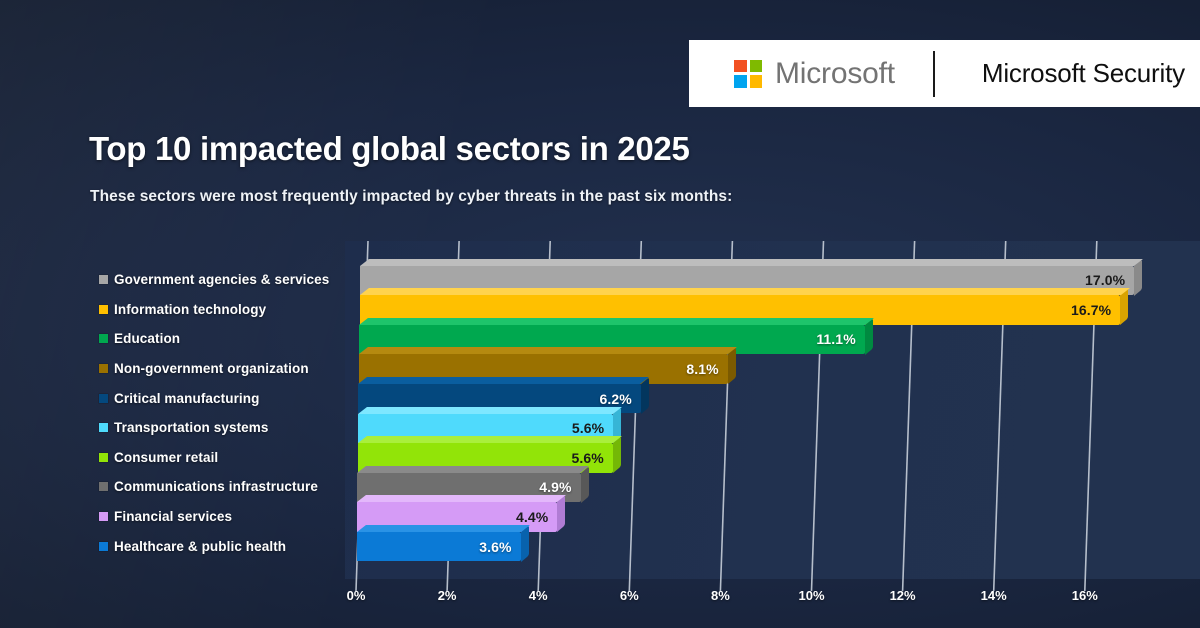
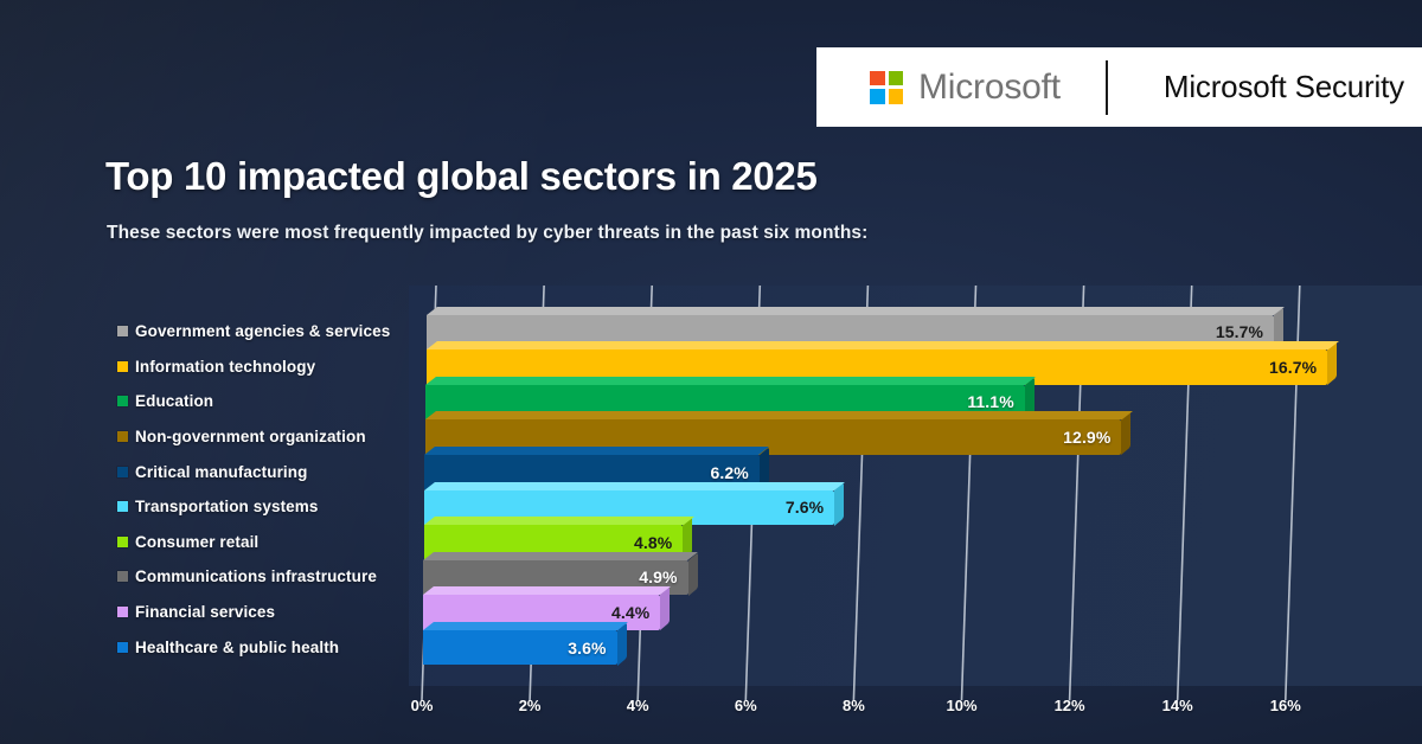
Government agencies & services: 17.0% -> 15.7%
Non-government organization: 8.1% -> 12.9%
Transportation systems: 5.6% -> 7.6%
Consumer retail: 5.6% -> 4.8%
